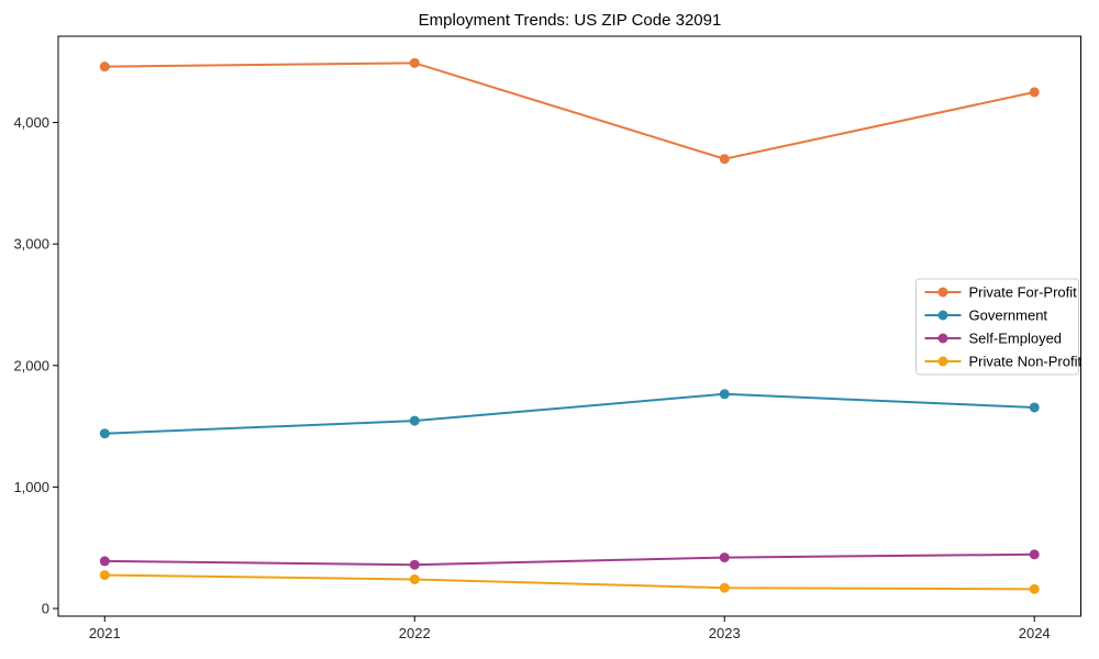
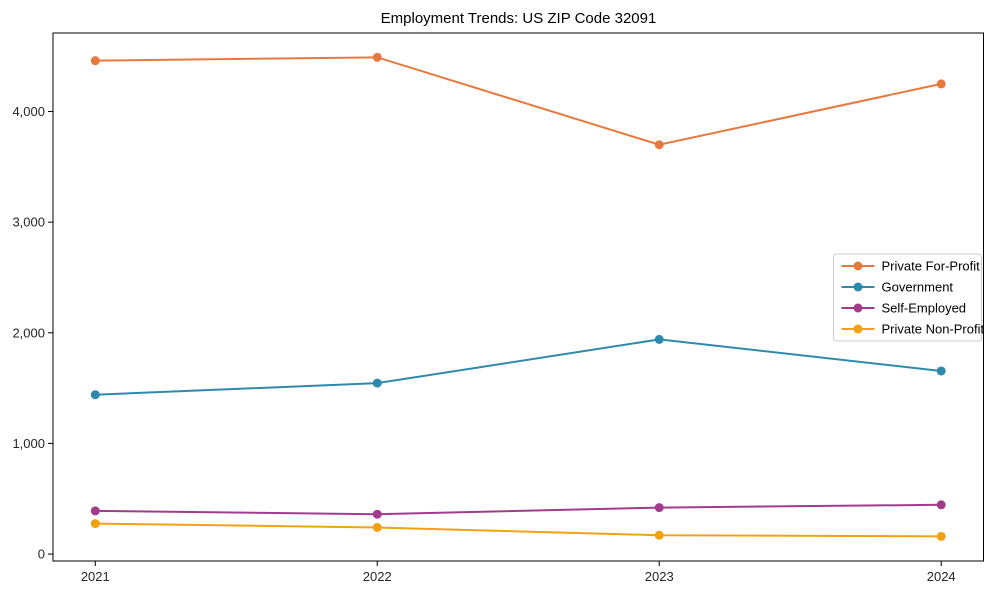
Government/2023: 1760 -> 1940
